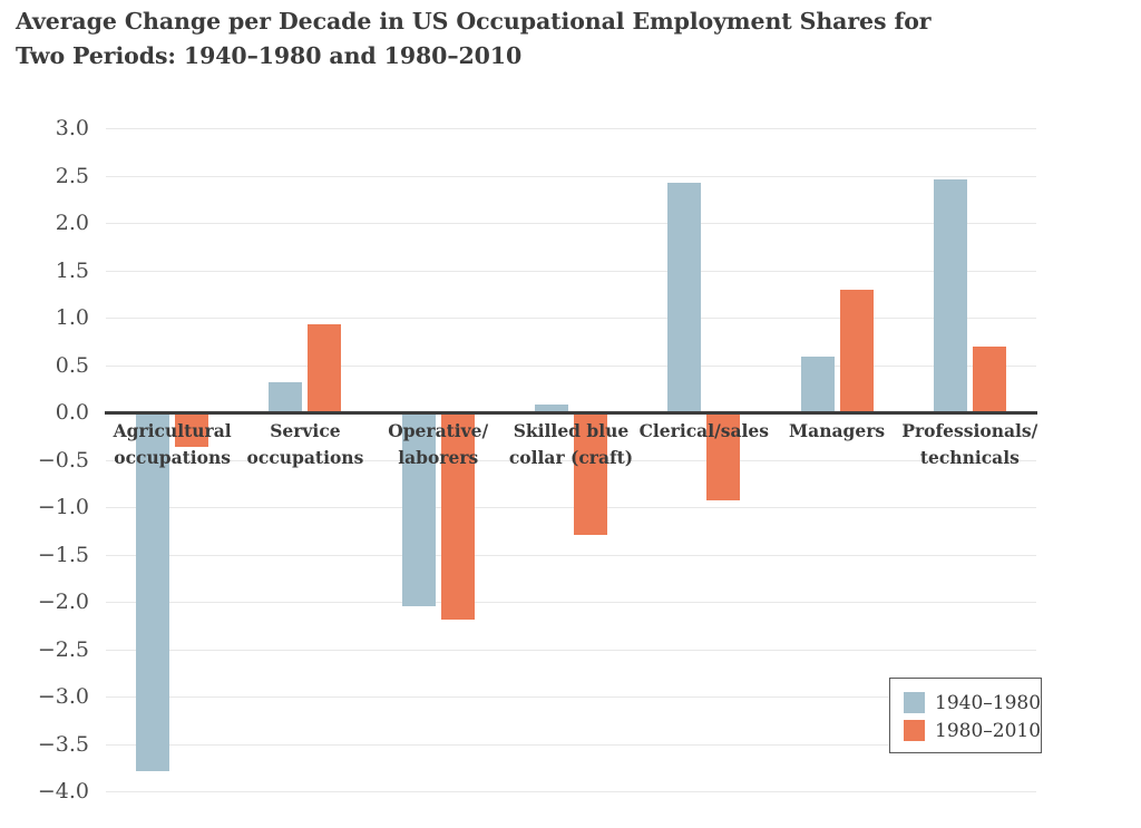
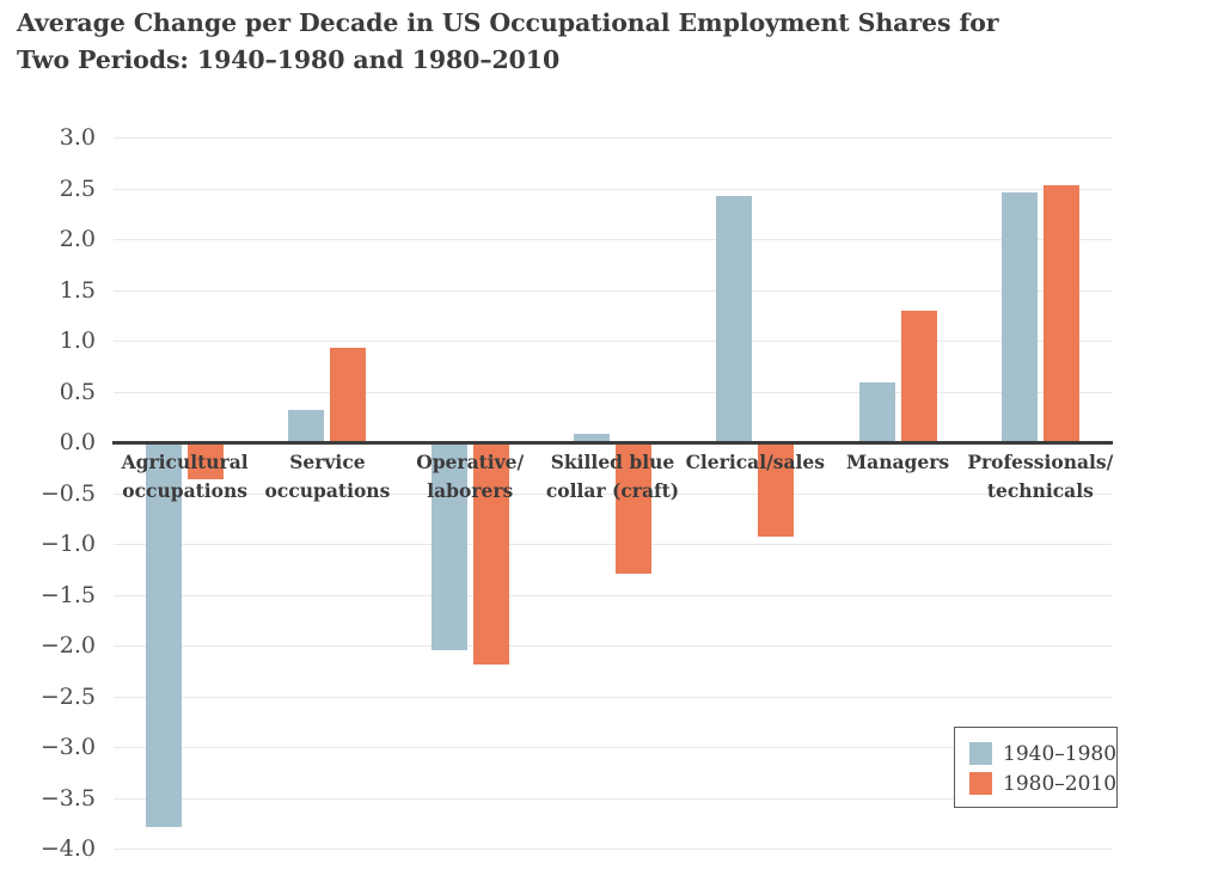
1980–2010/Professionals/ technicals: 0.7 -> 2.5
